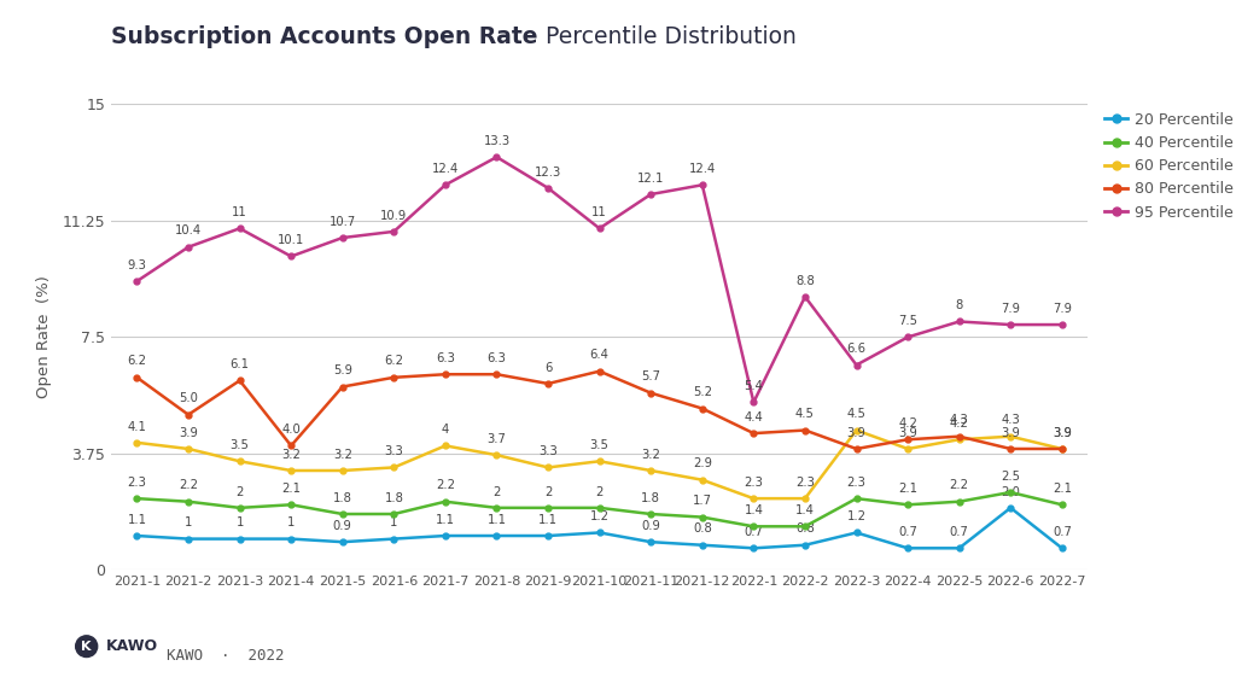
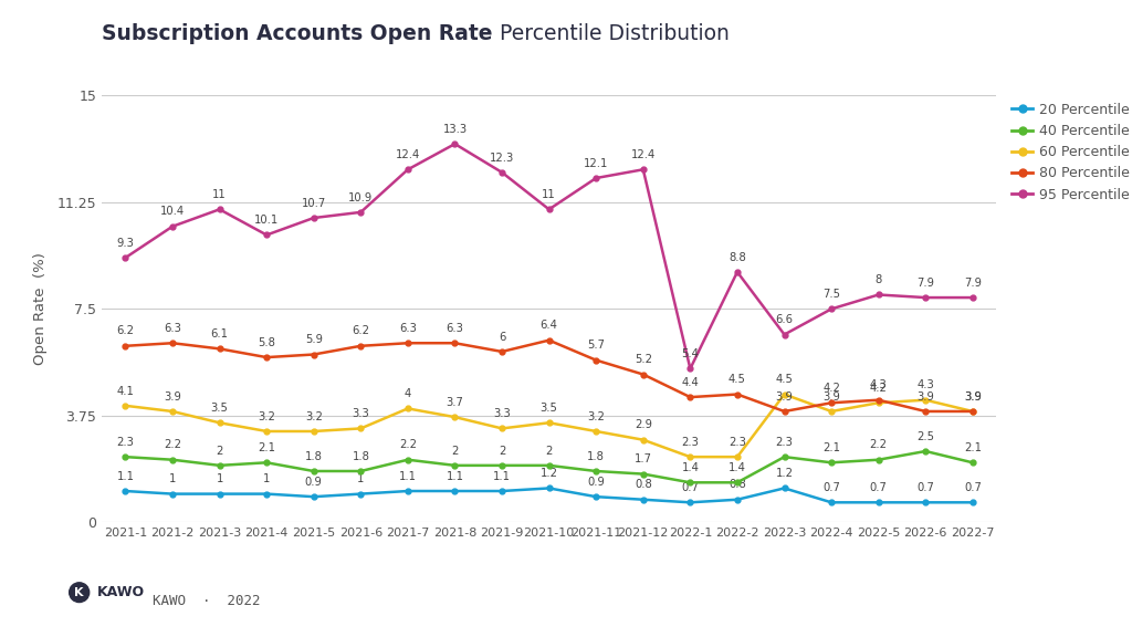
80 Percentile/2021-2: 5.0 -> 6.3
80 Percentile/2021-4: 4.0 -> 5.8
20 Percentile/2022-6: 2.0 -> 0.7
